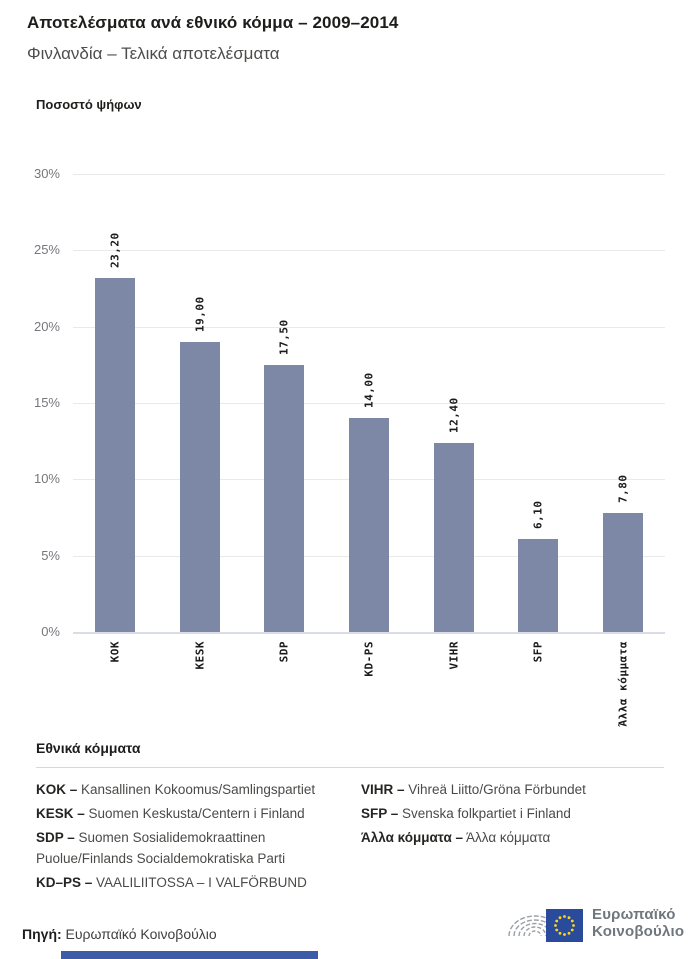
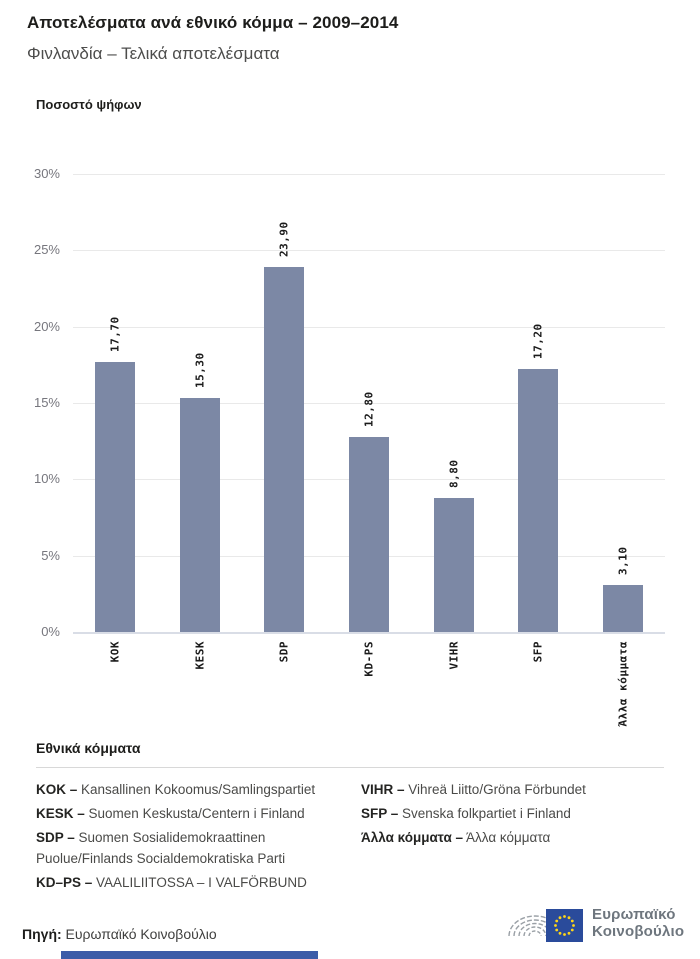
KOK: 23,20 -> 17,70
KESK: 19,00 -> 15,30
SDP: 17,50 -> 23,90
KD-PS: 14,00 -> 12,80
VIHR: 12,40 -> 8,80
SFP: 6,10 -> 17,20
Άλλα κόμματα: 7,80 -> 3,10
